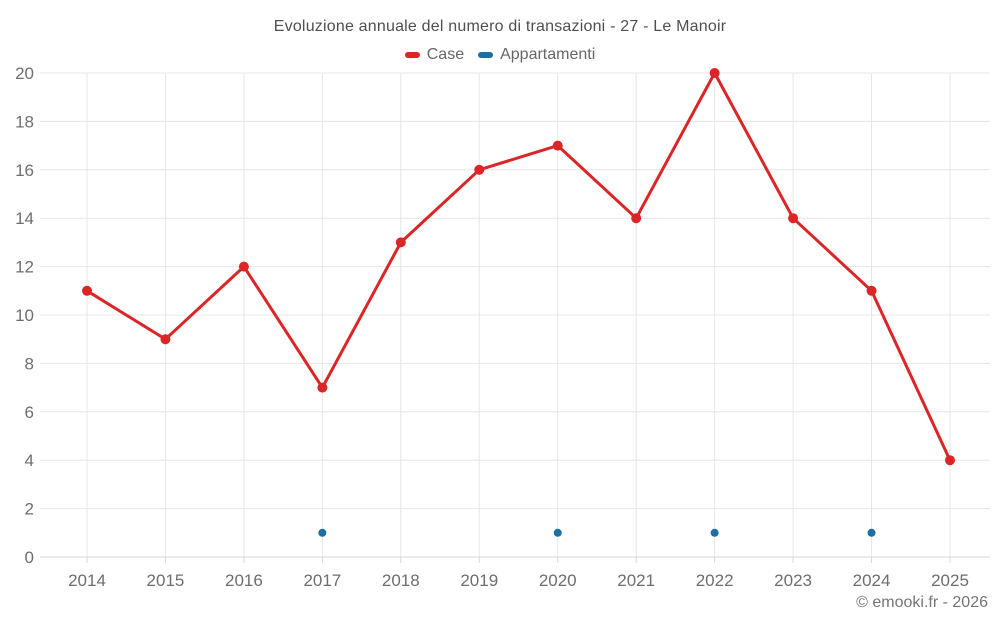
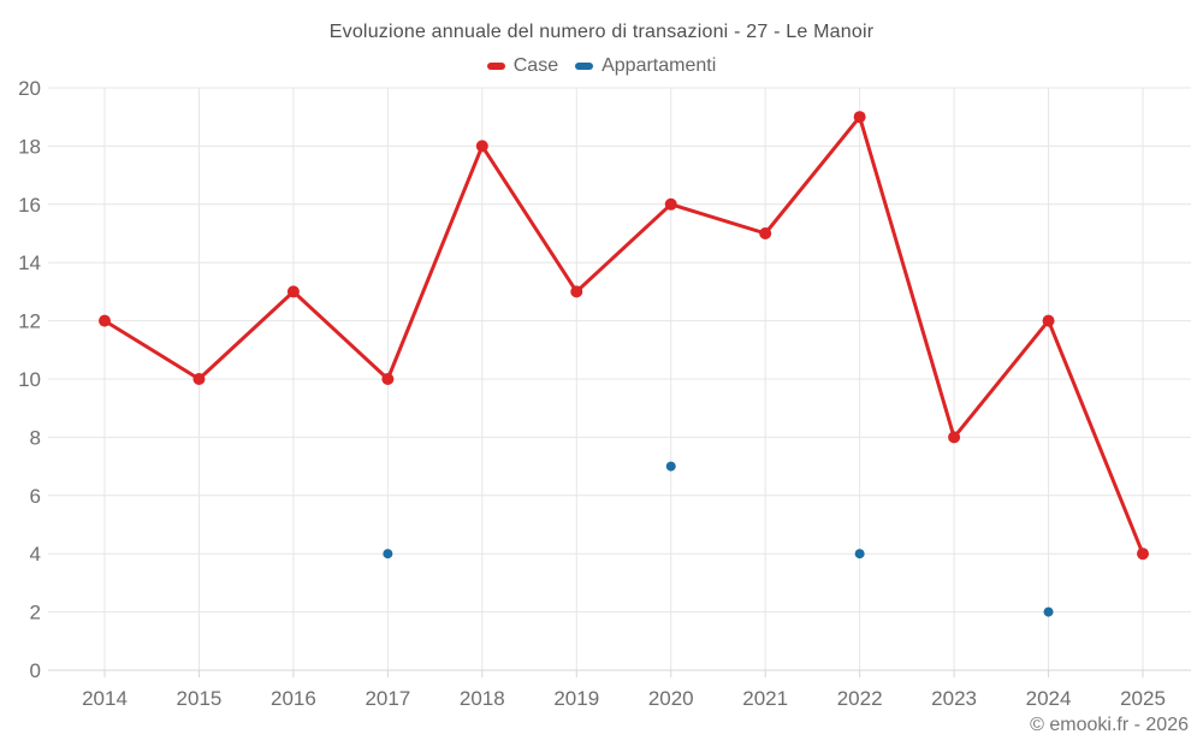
Case/2014: 11 -> 12
Case/2015: 9 -> 10
Case/2016: 12 -> 13
Case/2017: 7 -> 10
Appartamenti/2017: 1 -> 4
Case/2018: 13 -> 18
Case/2019: 16 -> 13
Case/2020: 17 -> 16
Appartamenti/2020: 1 -> 7
Case/2021: 14 -> 15
Case/2022: 20 -> 19
Appartamenti/2022: 1 -> 4
Case/2023: 14 -> 8
Case/2024: 11 -> 12
Appartamenti/2024: 1 -> 2
